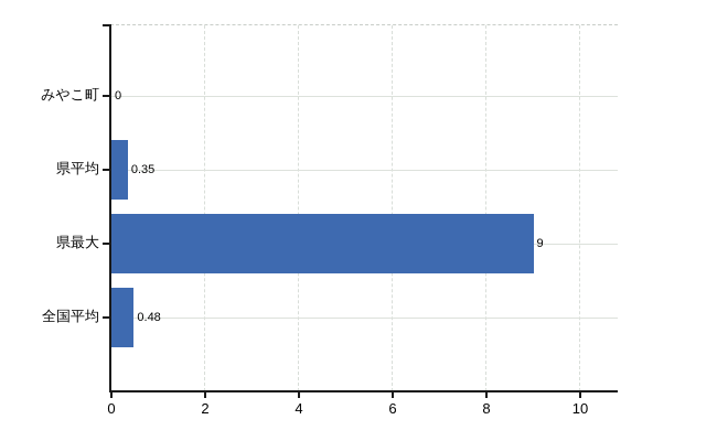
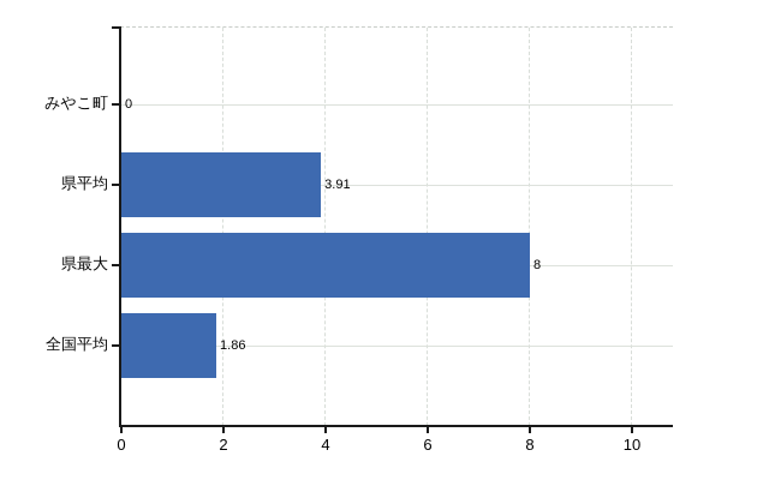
県平均: 0.35 -> 3.91
県最大: 9 -> 8
全国平均: 0.48 -> 1.86
